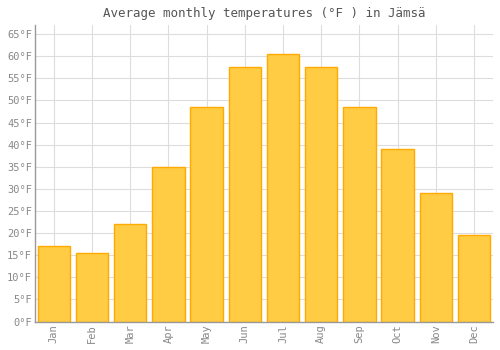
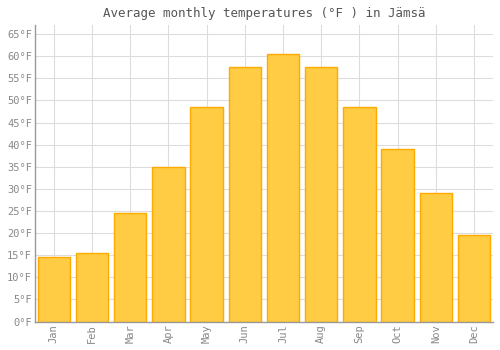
Jan: 17.0°F -> 14.5°F
Mar: 22.0°F -> 24.5°F
